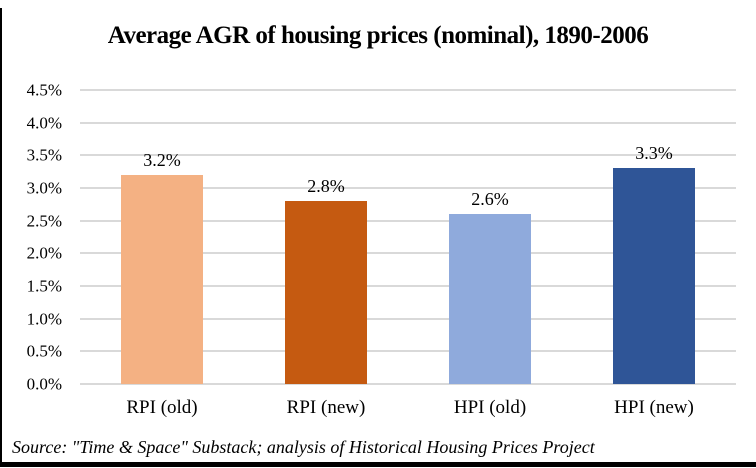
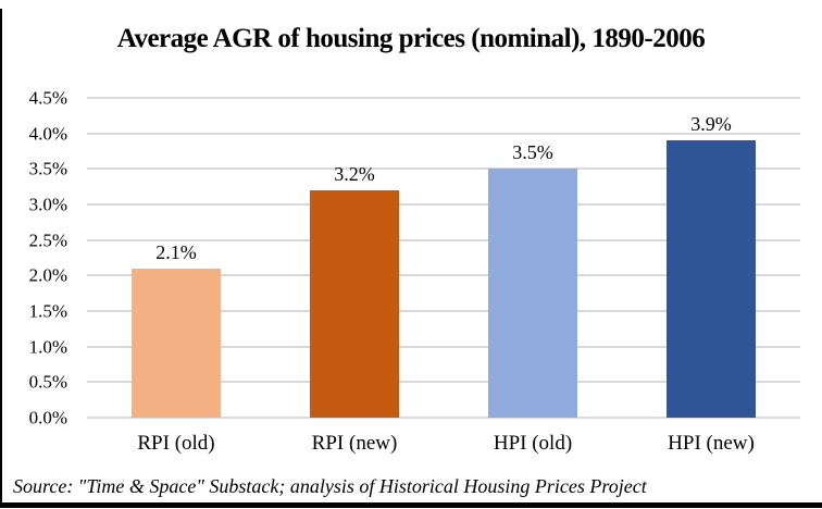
RPI (old): 3.2% -> 2.1%
RPI (new): 2.8% -> 3.2%
HPI (old): 2.6% -> 3.5%
HPI (new): 3.3% -> 3.9%
